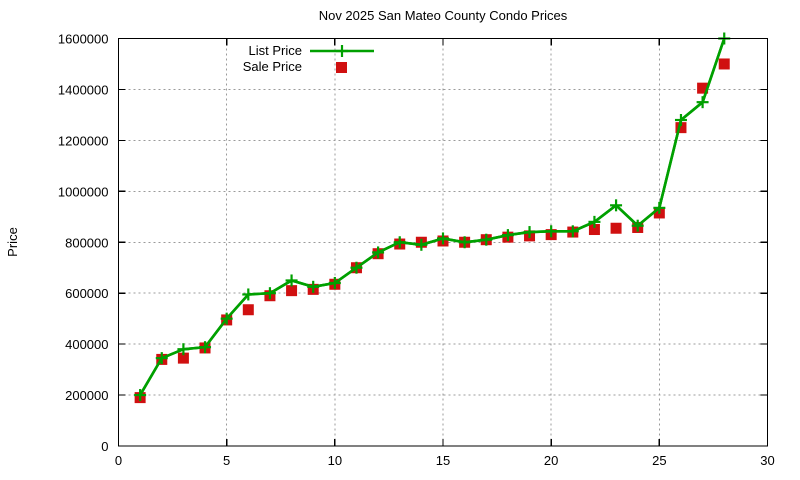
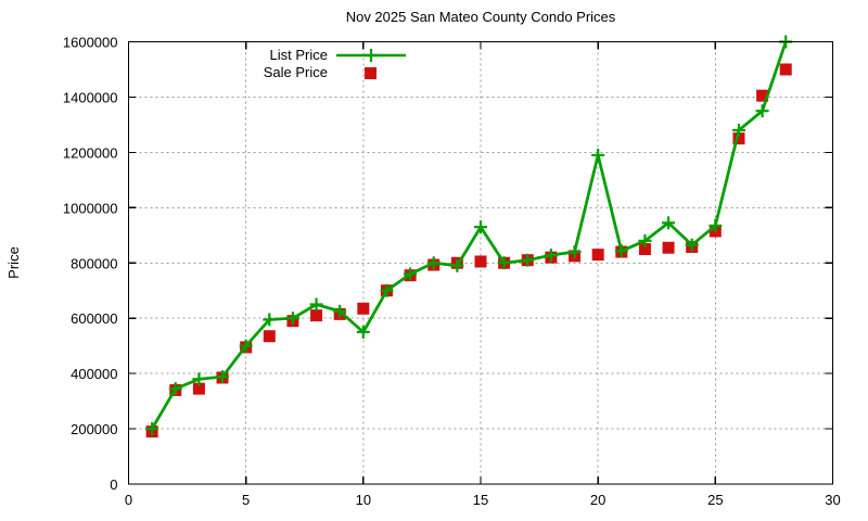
List Price/10: 640000 -> 550000
List Price/15: 820000 -> 930000
List Price/20: 840000 -> 1190000
